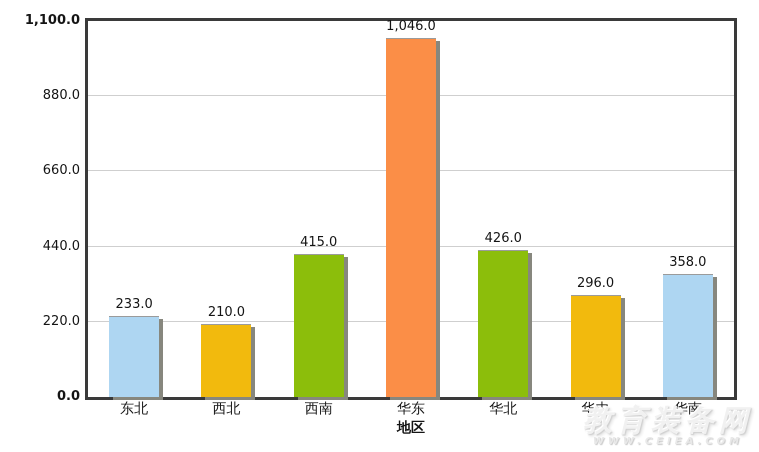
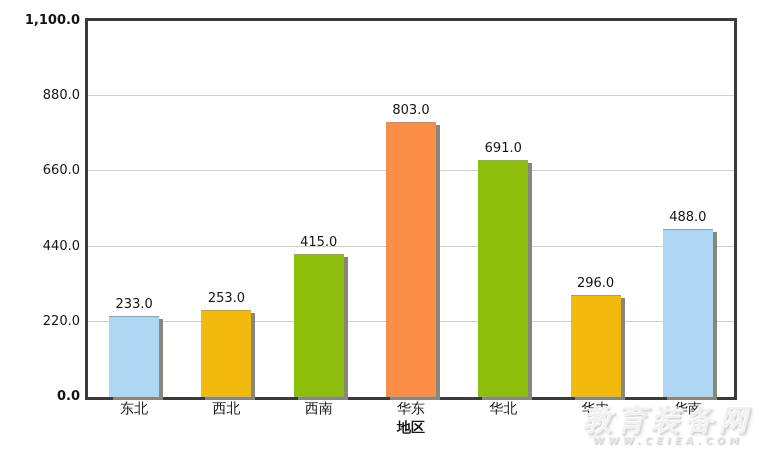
西北: 210.0 -> 253.0
华东: 1,046.0 -> 803.0
华北: 426.0 -> 691.0
华南: 358.0 -> 488.0
